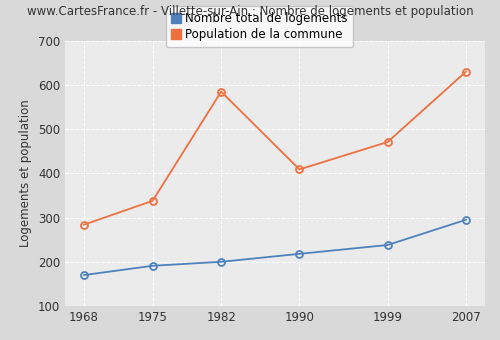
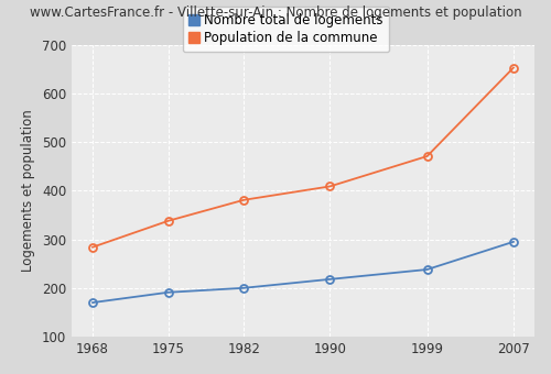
Population de la commune/1982: 585 -> 381
Population de la commune/2007: 630 -> 653
